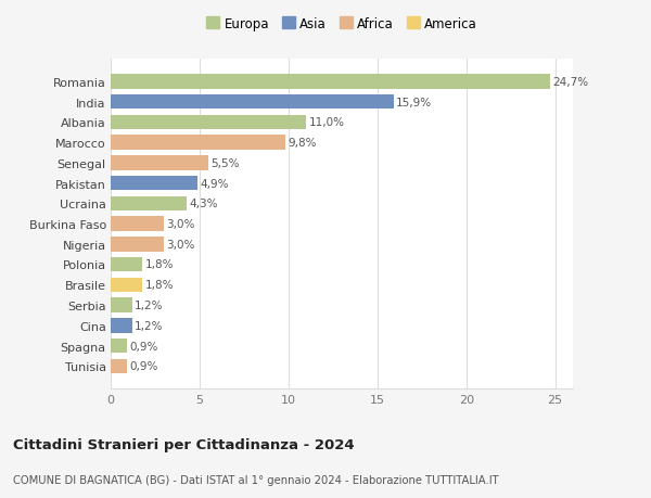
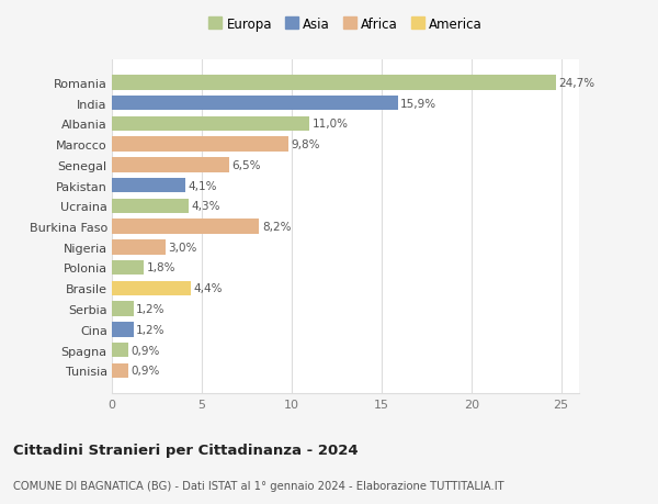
Senegal: 5,5% -> 6,5%
Pakistan: 4,9% -> 4,1%
Burkina Faso: 3,0% -> 8,2%
Brasile: 1,8% -> 4,4%
